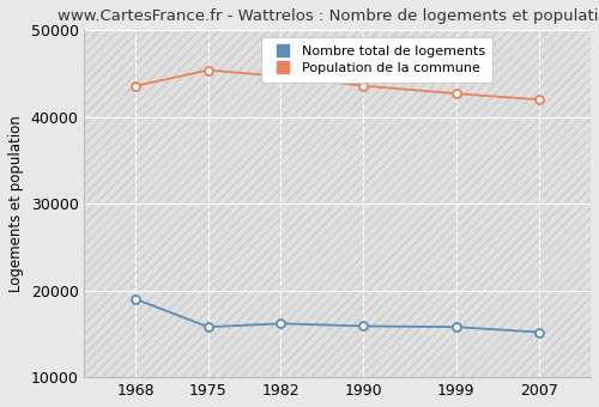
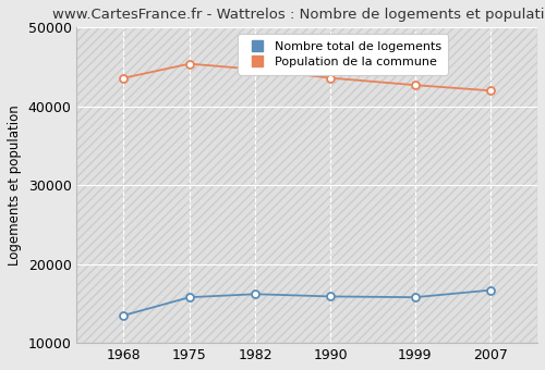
Nombre total de logements/1968: 19000 -> 13500
Nombre total de logements/2007: 15200 -> 16700
